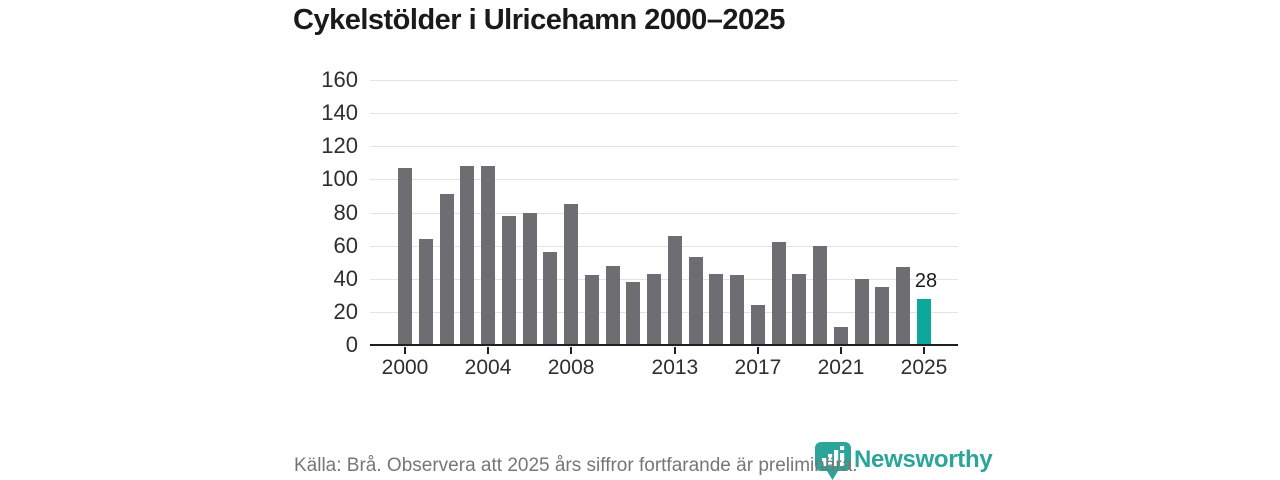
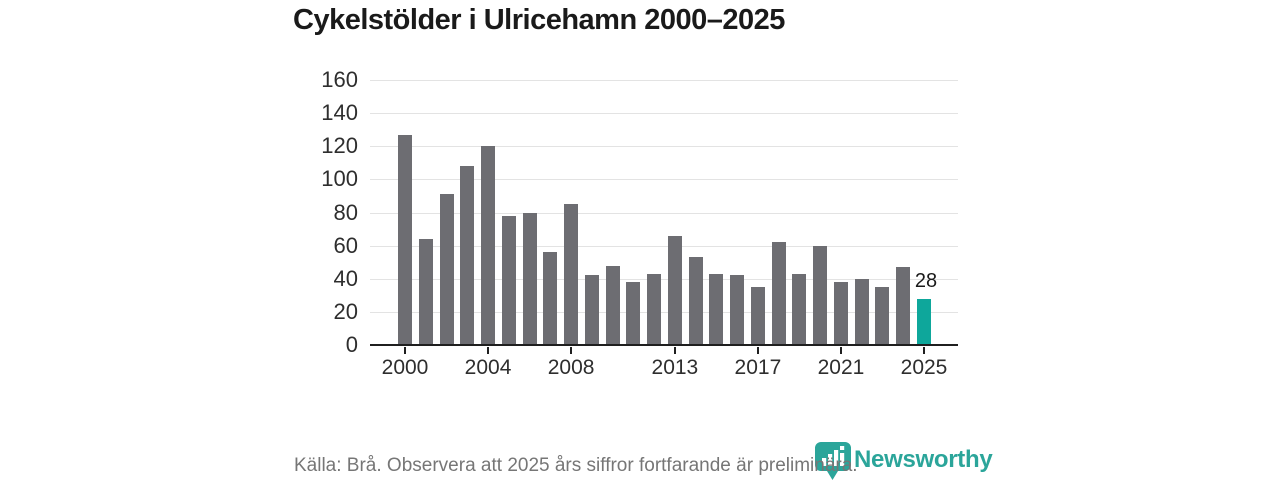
2000: 107 -> 127
2004: 108 -> 120
2017: 24 -> 35
2021: 11 -> 38
